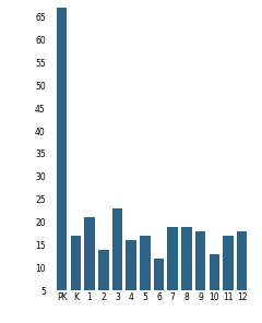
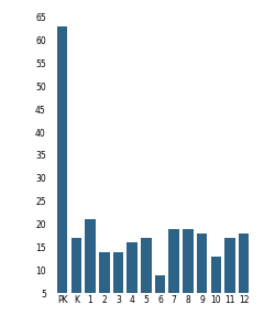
PK: 67 -> 63
3: 23 -> 14
6: 12 -> 9
